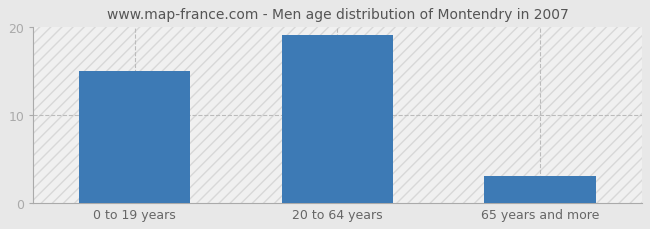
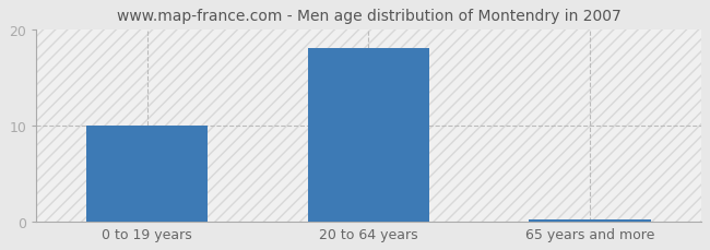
0 to 19 years: 15.0 -> 10.0
20 to 64 years: 19.0 -> 18.0
65 years and more: 3.0 -> 0.2
